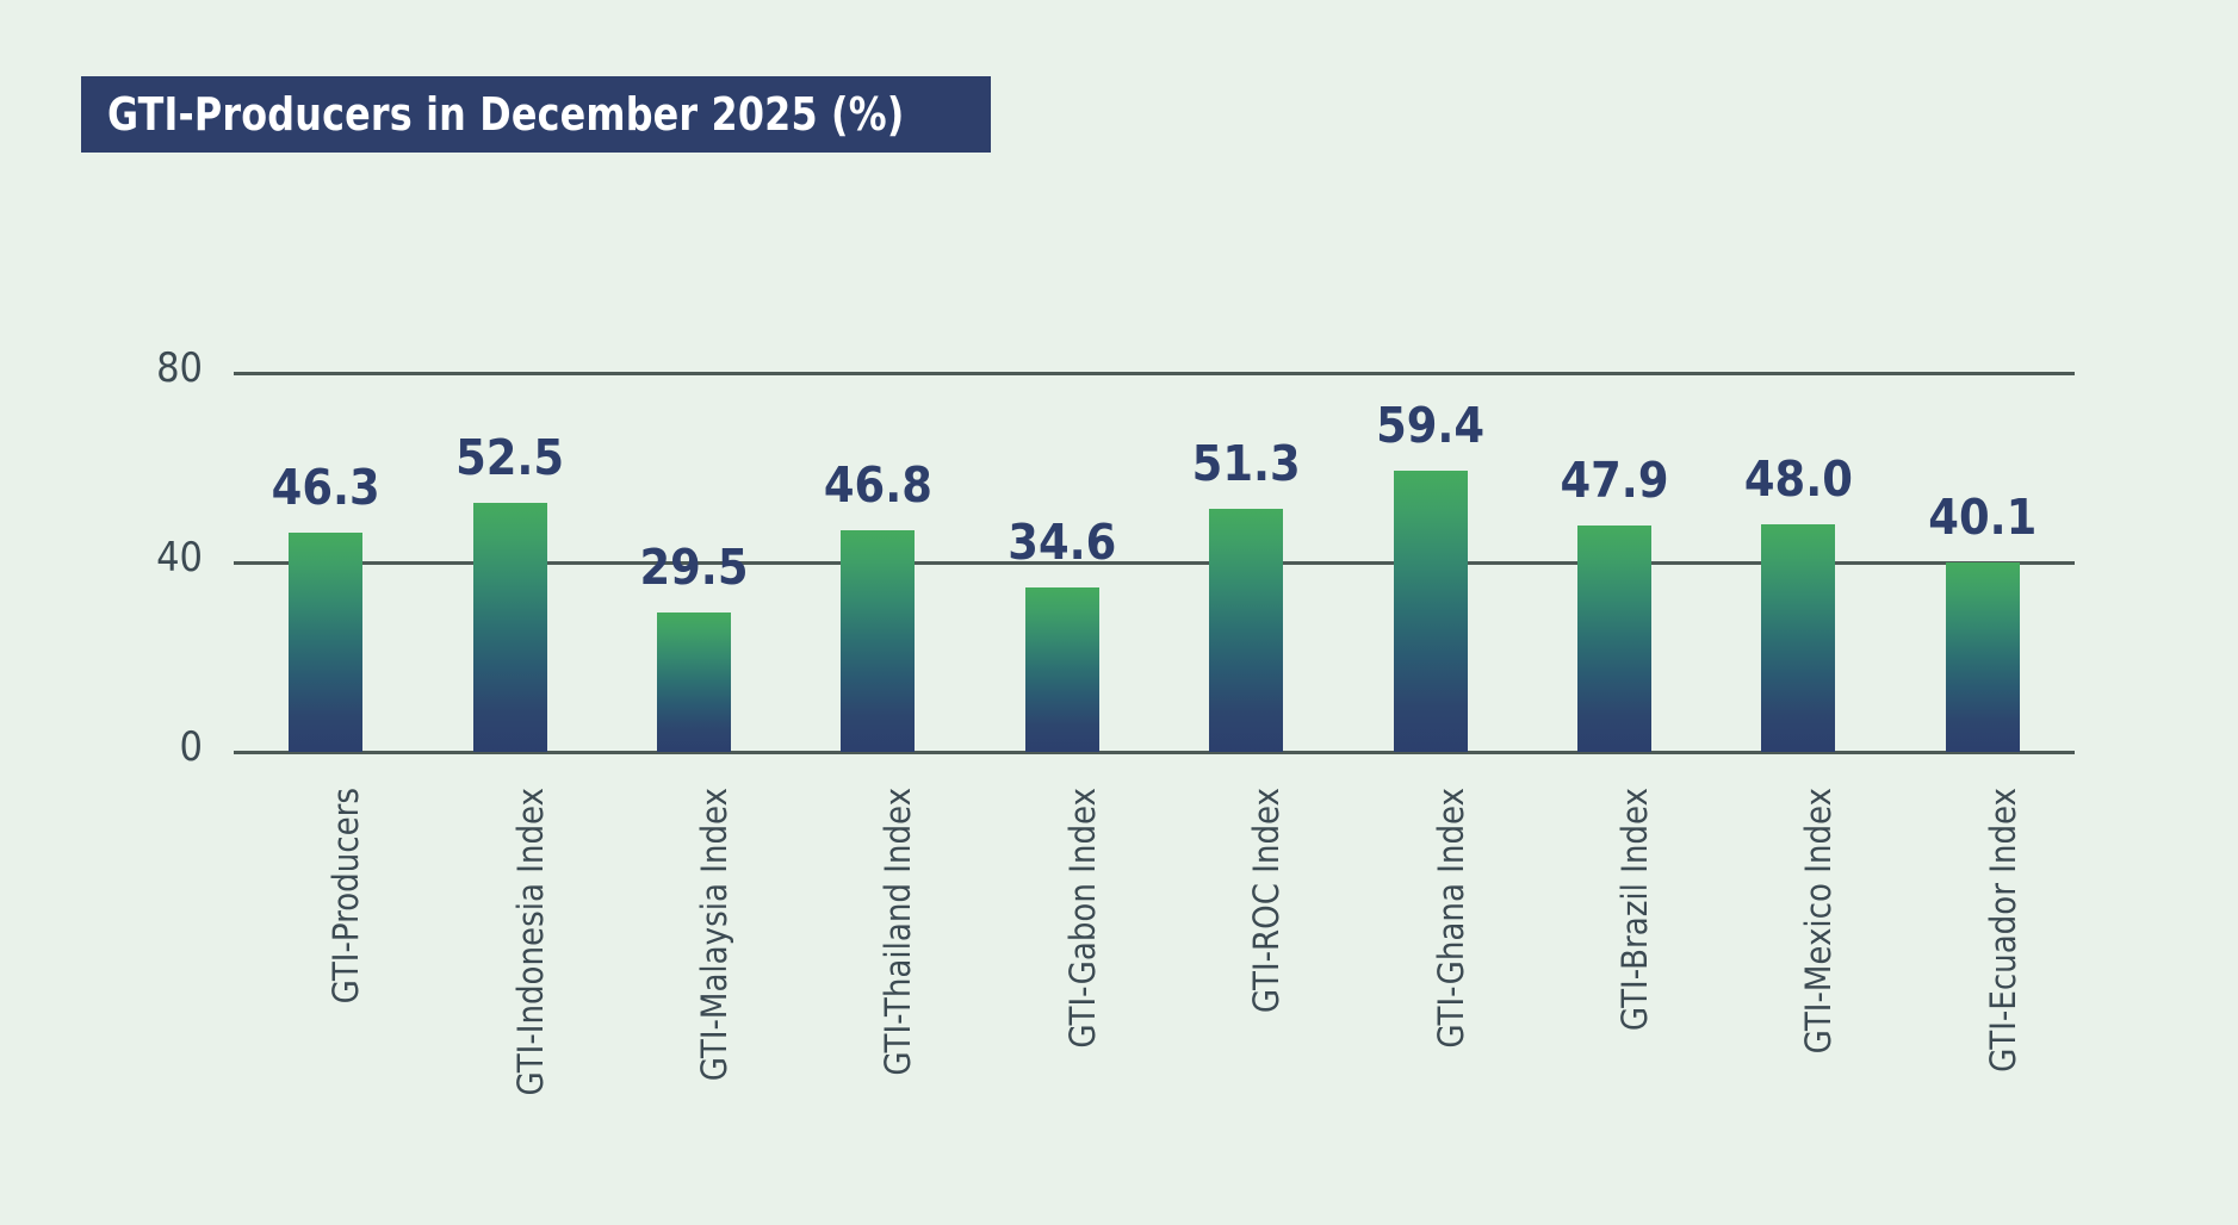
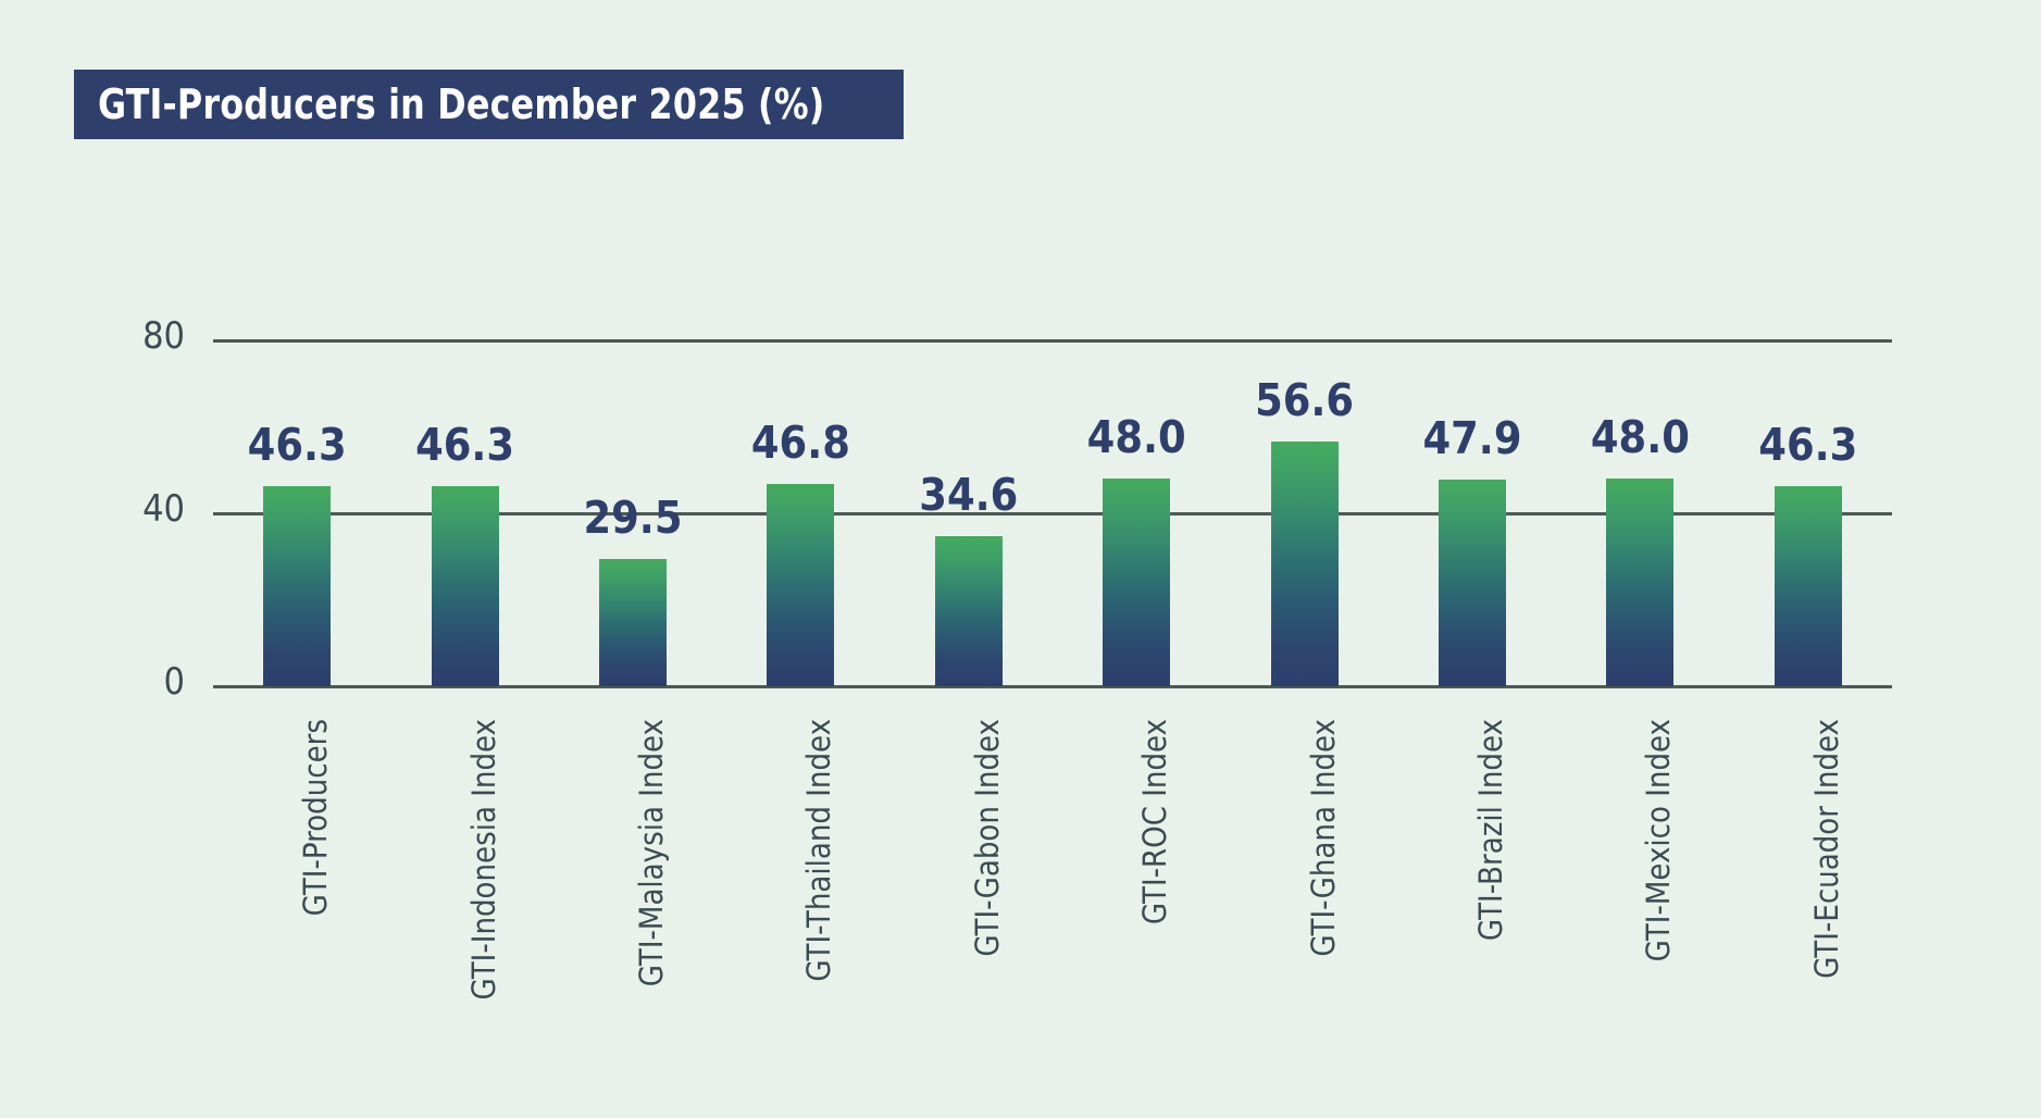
GTI-Indonesia Index: 52.5 -> 46.3
GTI-ROC Index: 51.3 -> 48.0
GTI-Ghana Index: 59.4 -> 56.6
GTI-Ecuador Index: 40.1 -> 46.3
